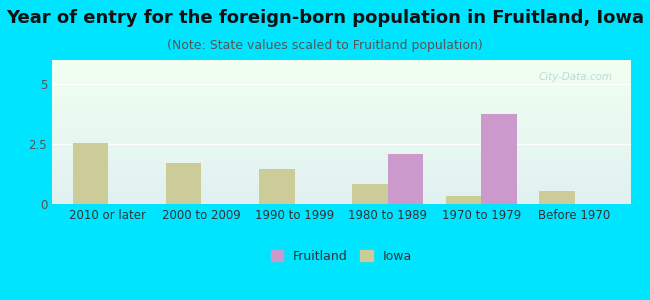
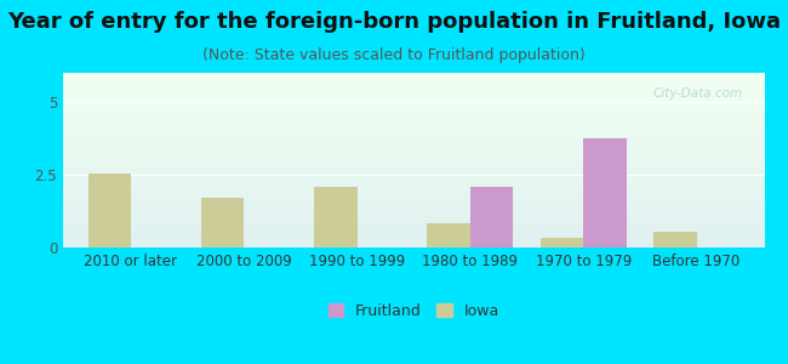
Iowa/1990 to 1999: 1.45 -> 2.10
